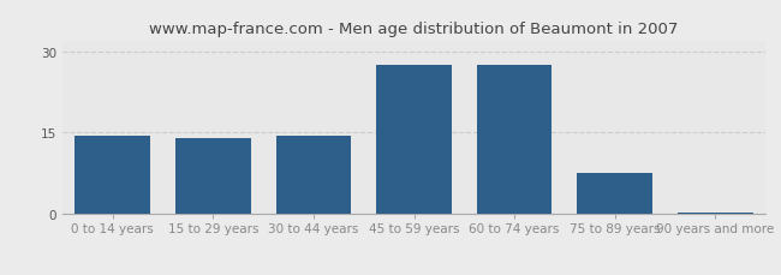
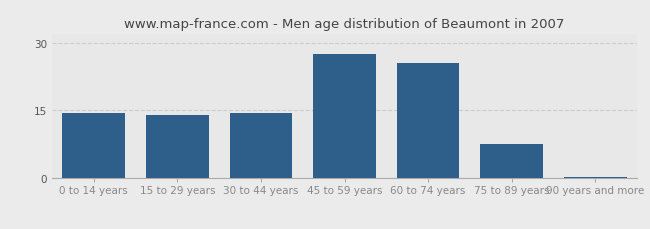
60 to 74 years: 27.5 -> 25.5
